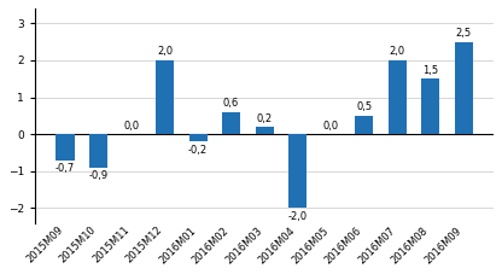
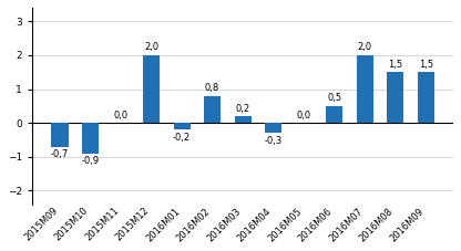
2016M02: 0,6 -> 0,8
2016M04: -2,0 -> -0,3
2016M09: 2,5 -> 1,5
